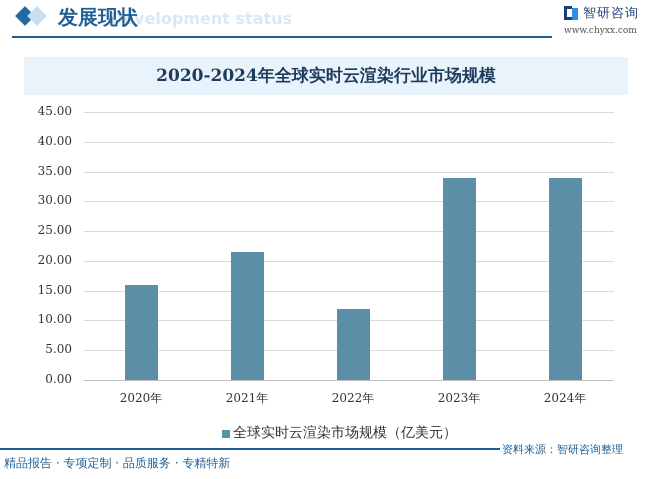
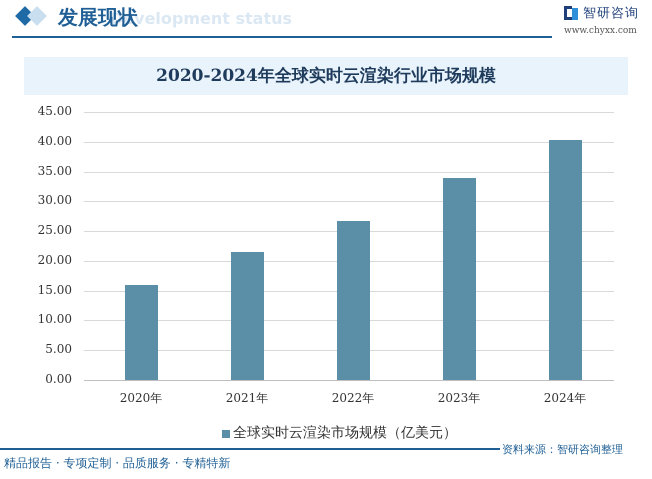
2022年: 12 -> 27
2024年: 34 -> 40
